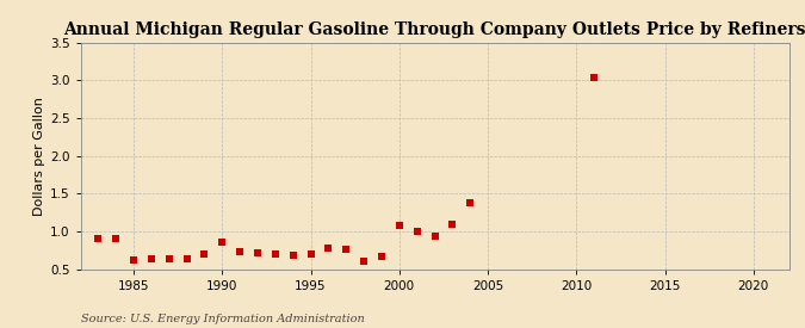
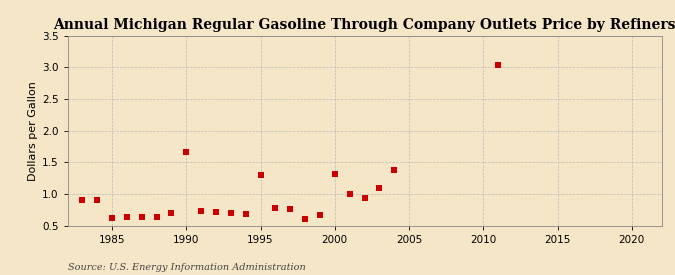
1990: 0.85 -> 1.66
1995: 0.70 -> 1.30
2000: 1.08 -> 1.32
